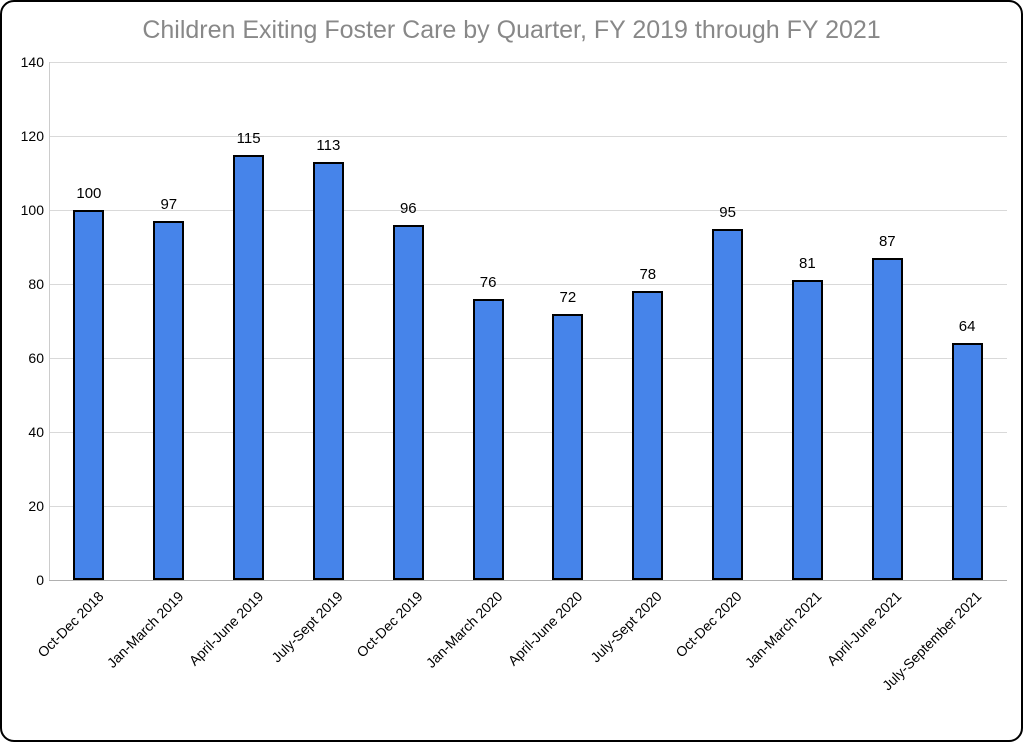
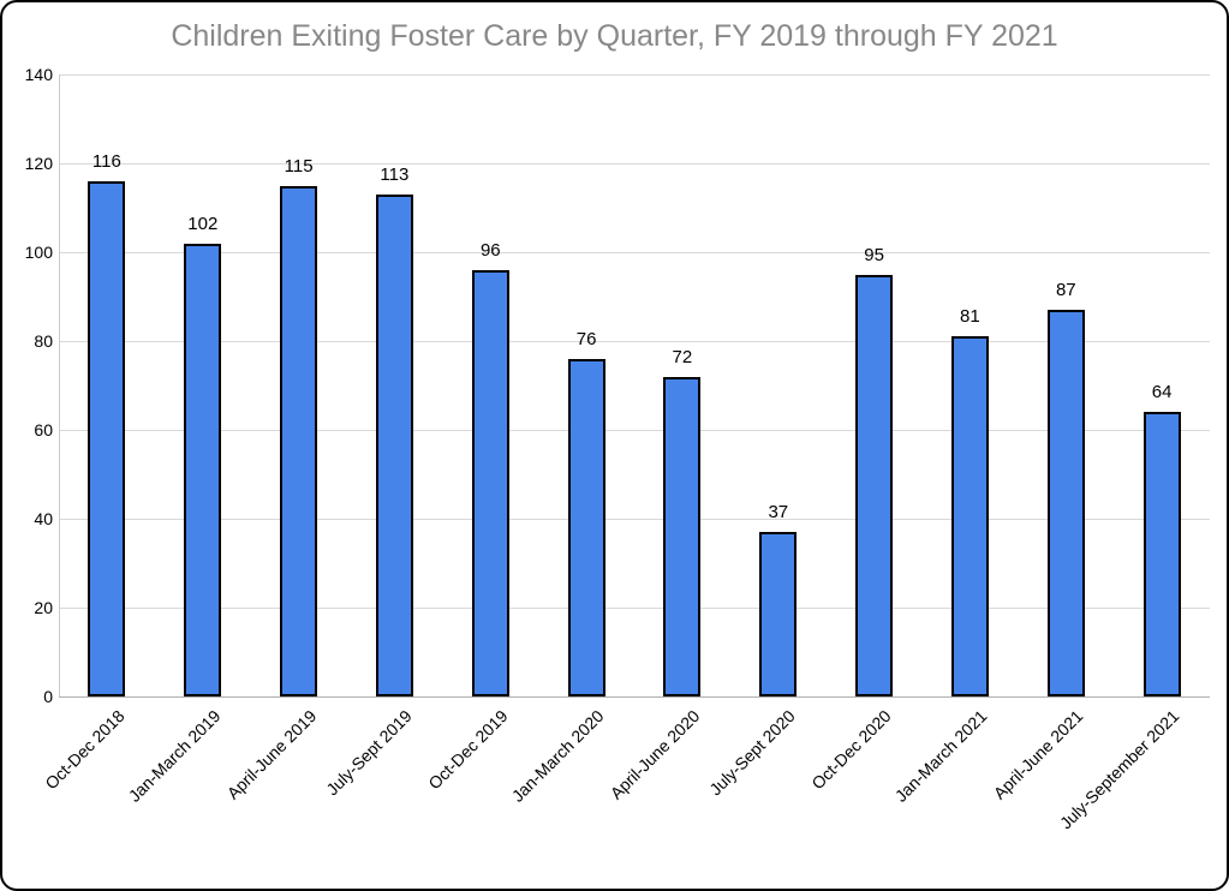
Oct-Dec 2018: 100 -> 116
Jan-March 2019: 97 -> 102
July-Sept 2020: 78 -> 37
